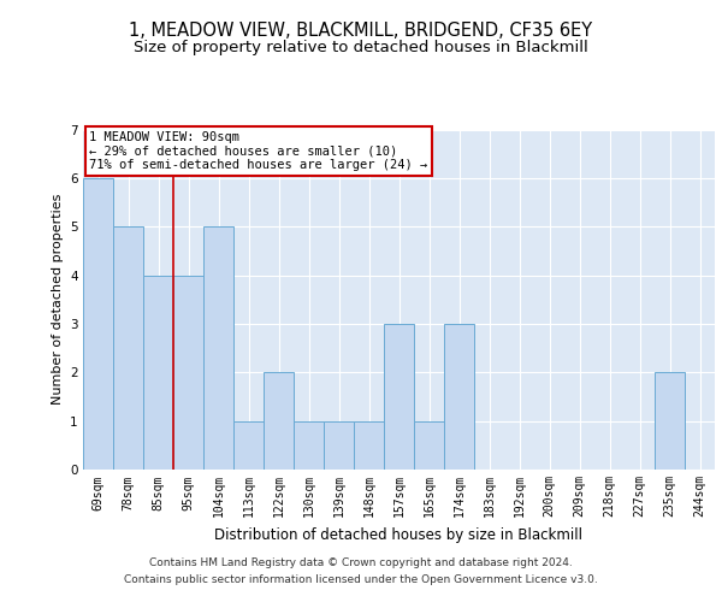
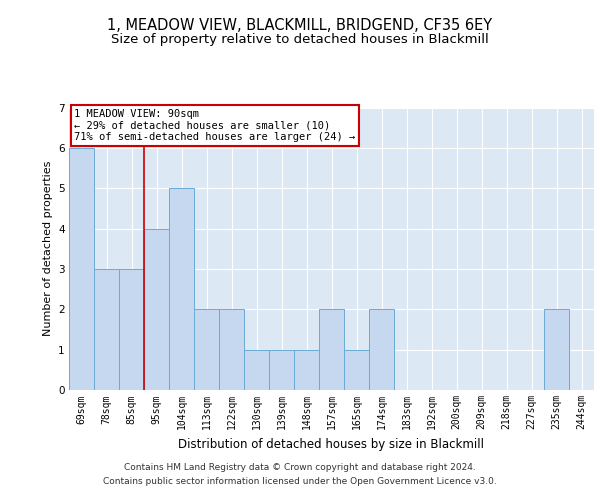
78sqm: 5 -> 3
85sqm: 4 -> 3
113sqm: 1 -> 2
157sqm: 3 -> 2
174sqm: 3 -> 2
